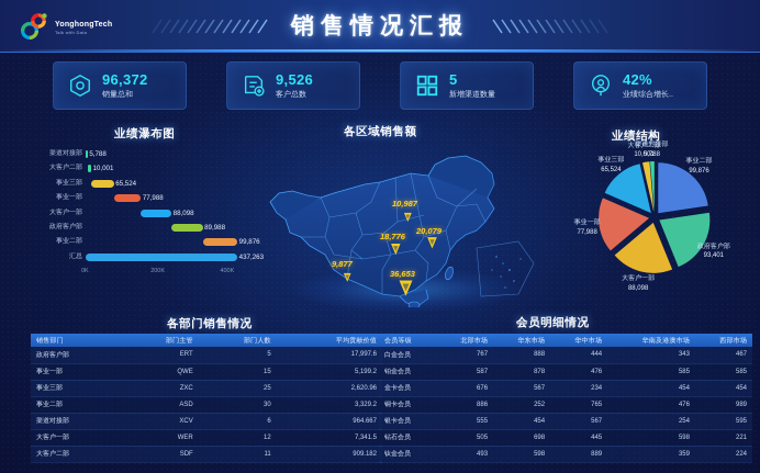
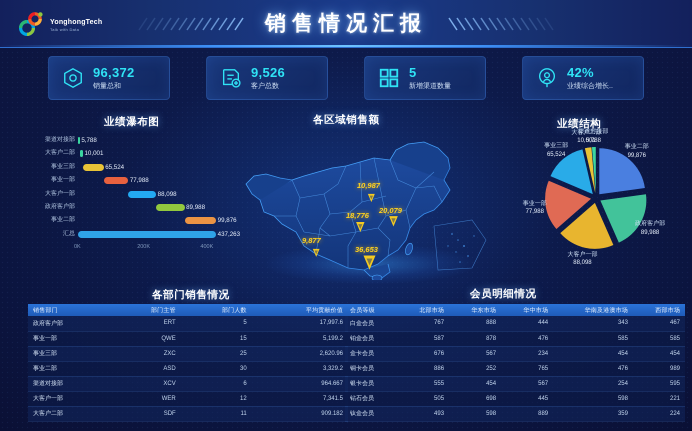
业绩结构/政府客户部: 93,401 -> 89,988
